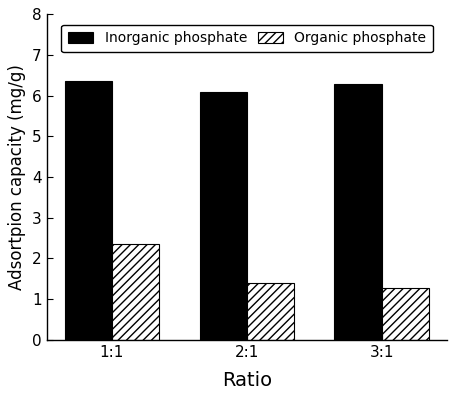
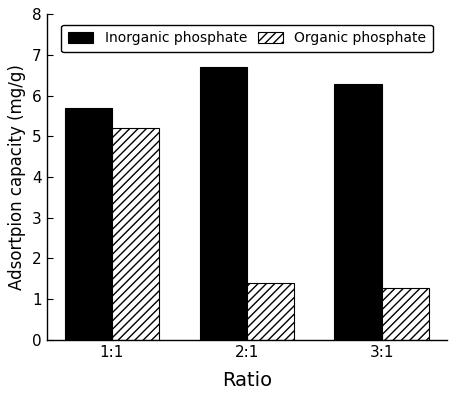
Inorganic phosphate/1:1: 6.35 -> 5.70
Organic phosphate/1:1: 2.35 -> 5.20
Inorganic phosphate/2:1: 6.10 -> 6.70
